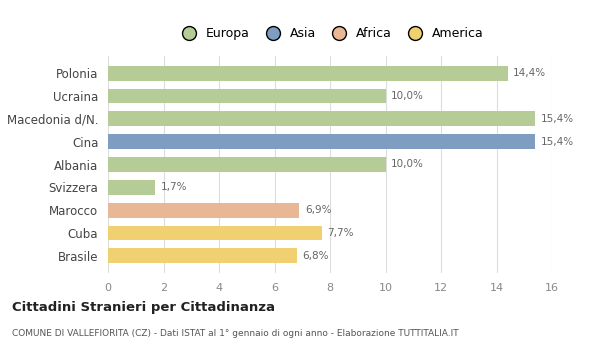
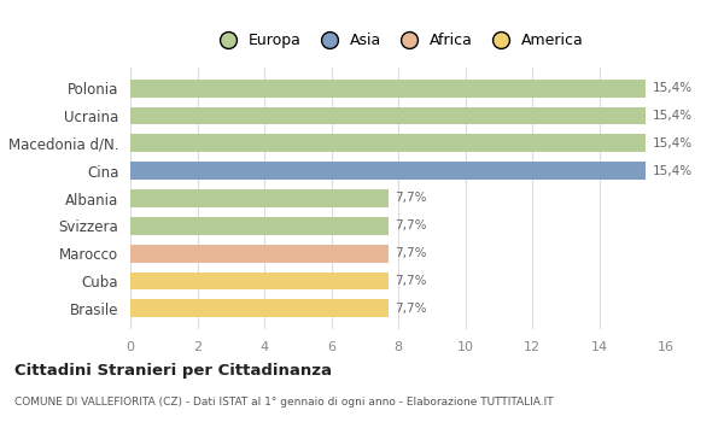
Polonia: 14,4% -> 15,4%
Ucraina: 10,0% -> 15,4%
Albania: 10,0% -> 7,7%
Svizzera: 1,7% -> 7,7%
Marocco: 6,9% -> 7,7%
Brasile: 6,8% -> 7,7%
